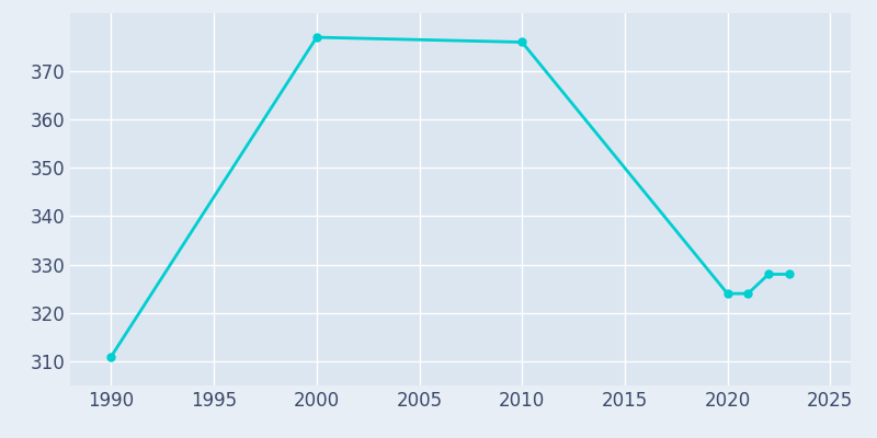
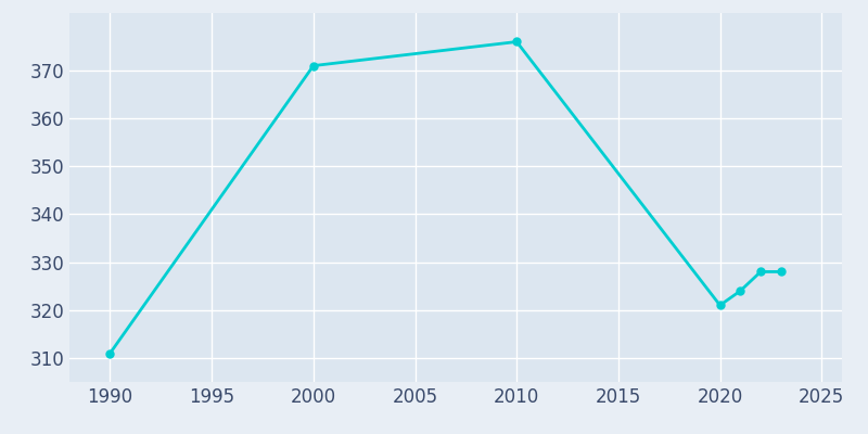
2000: 377 -> 371
2020: 324 -> 321
